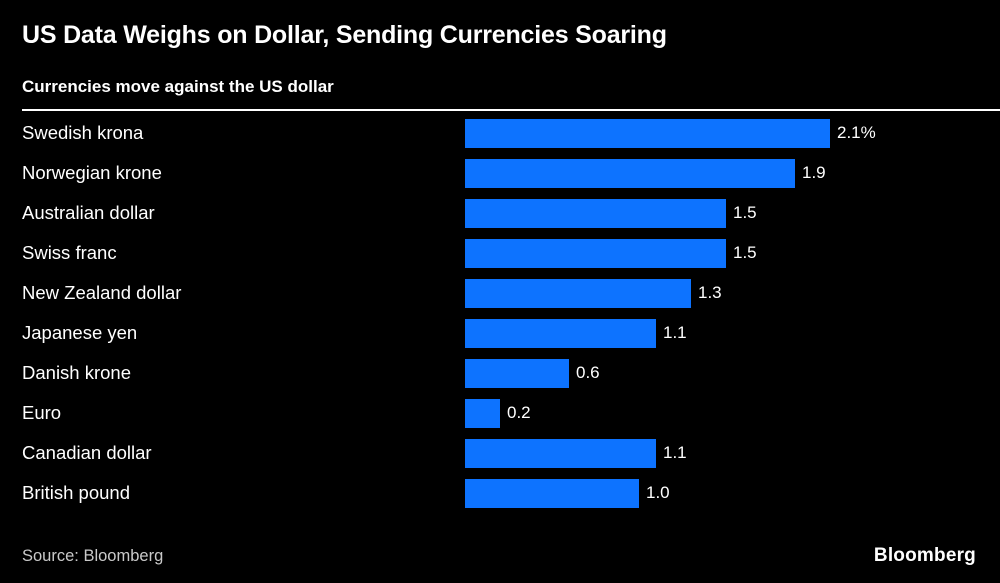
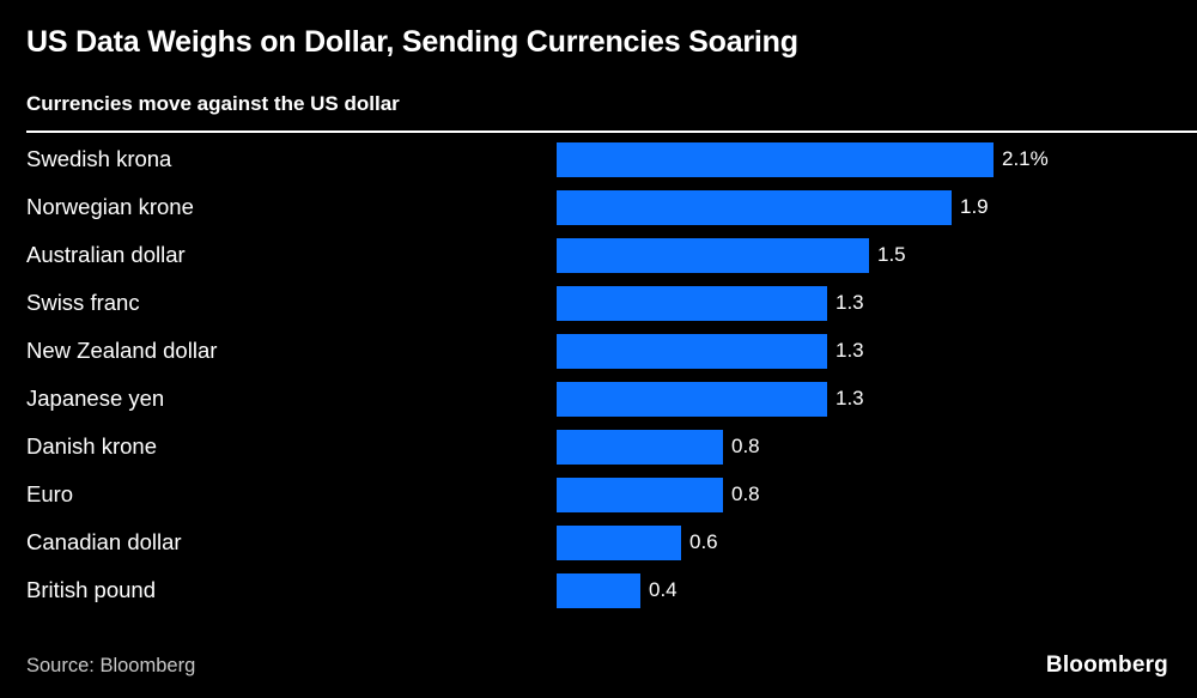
Swiss franc: 1.5 -> 1.3
Japanese yen: 1.1 -> 1.3
Danish krone: 0.6 -> 0.8
Euro: 0.2 -> 0.8
Canadian dollar: 1.1 -> 0.6
British pound: 1.0 -> 0.4
